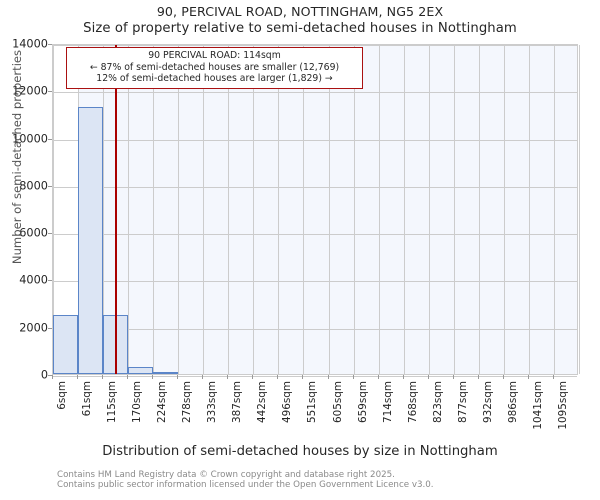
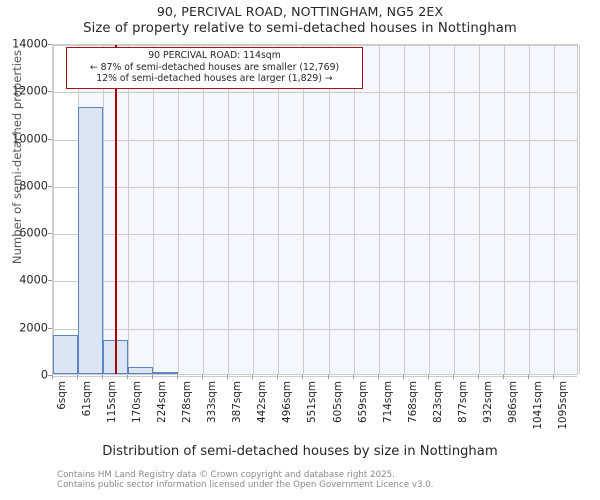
6sqm: 2500 -> 1600
115sqm: 2500 -> 1400
